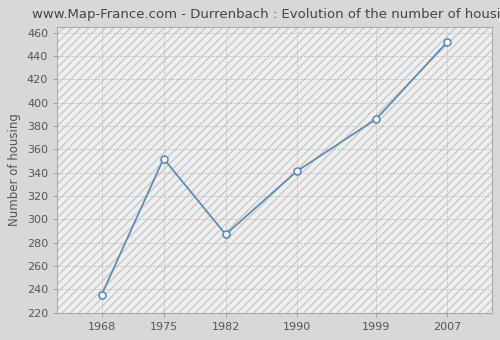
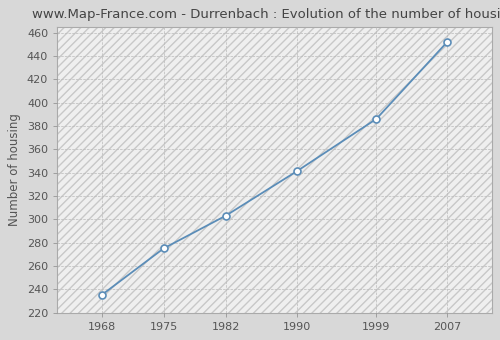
1975: 352 -> 275
1982: 287 -> 303
